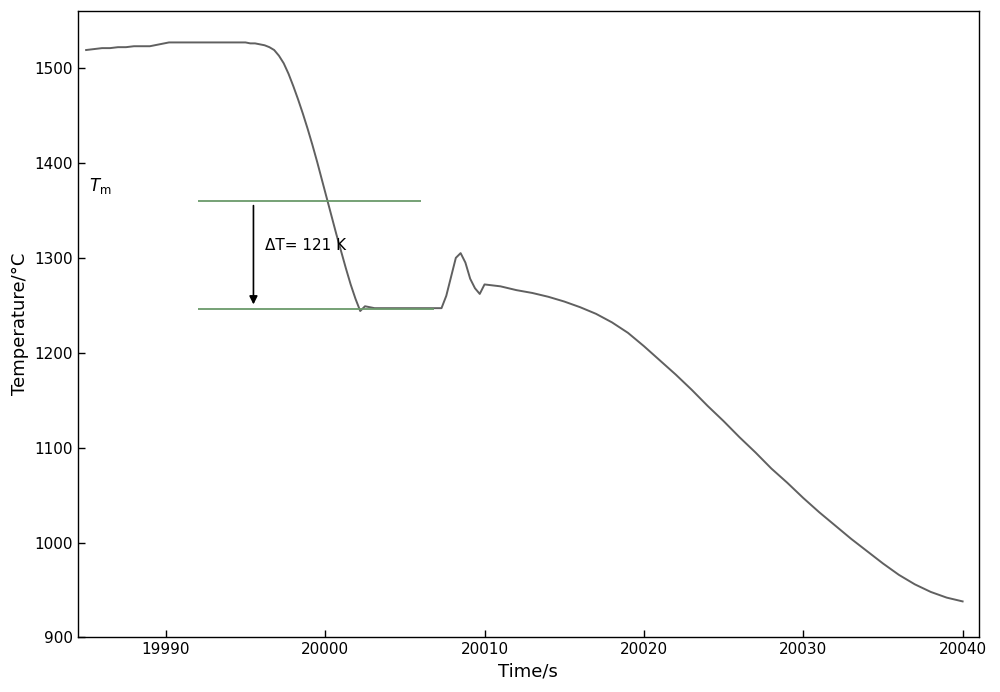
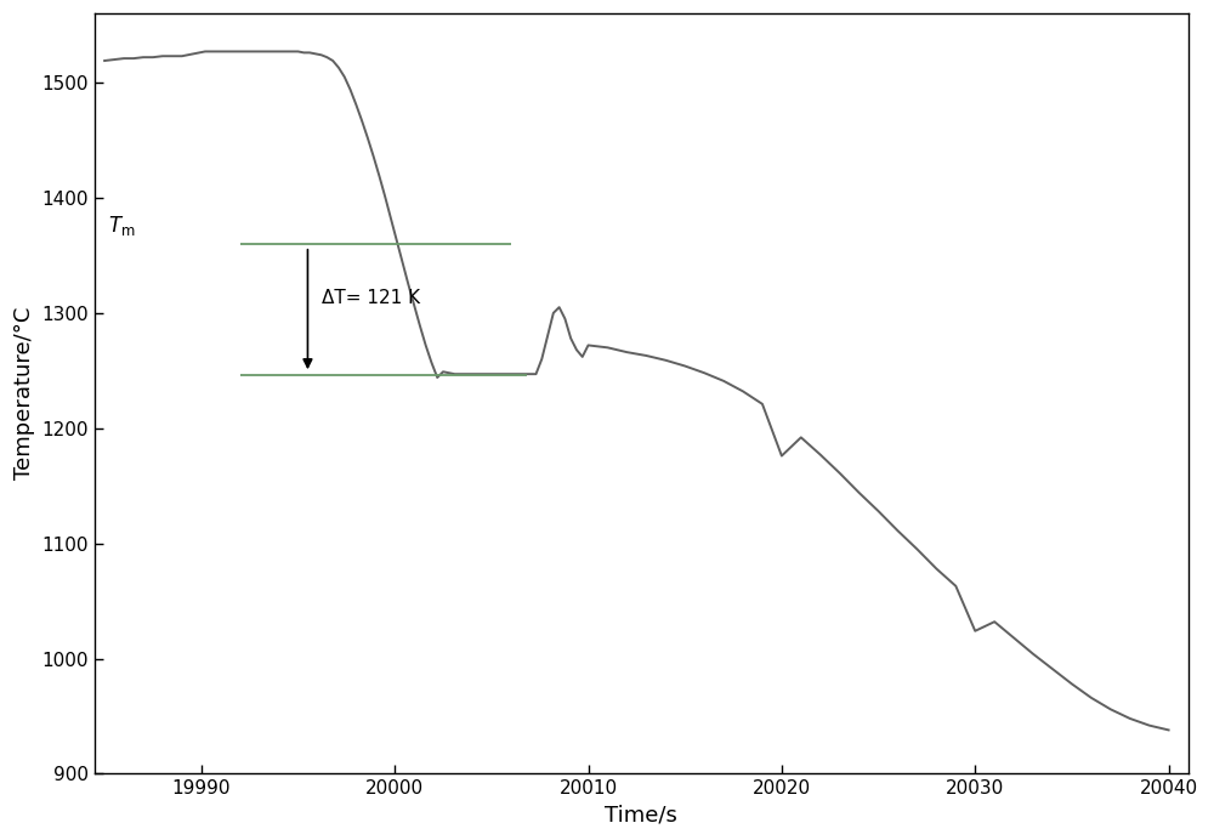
20020: 1207 -> 1176
20030: 1047 -> 1024
